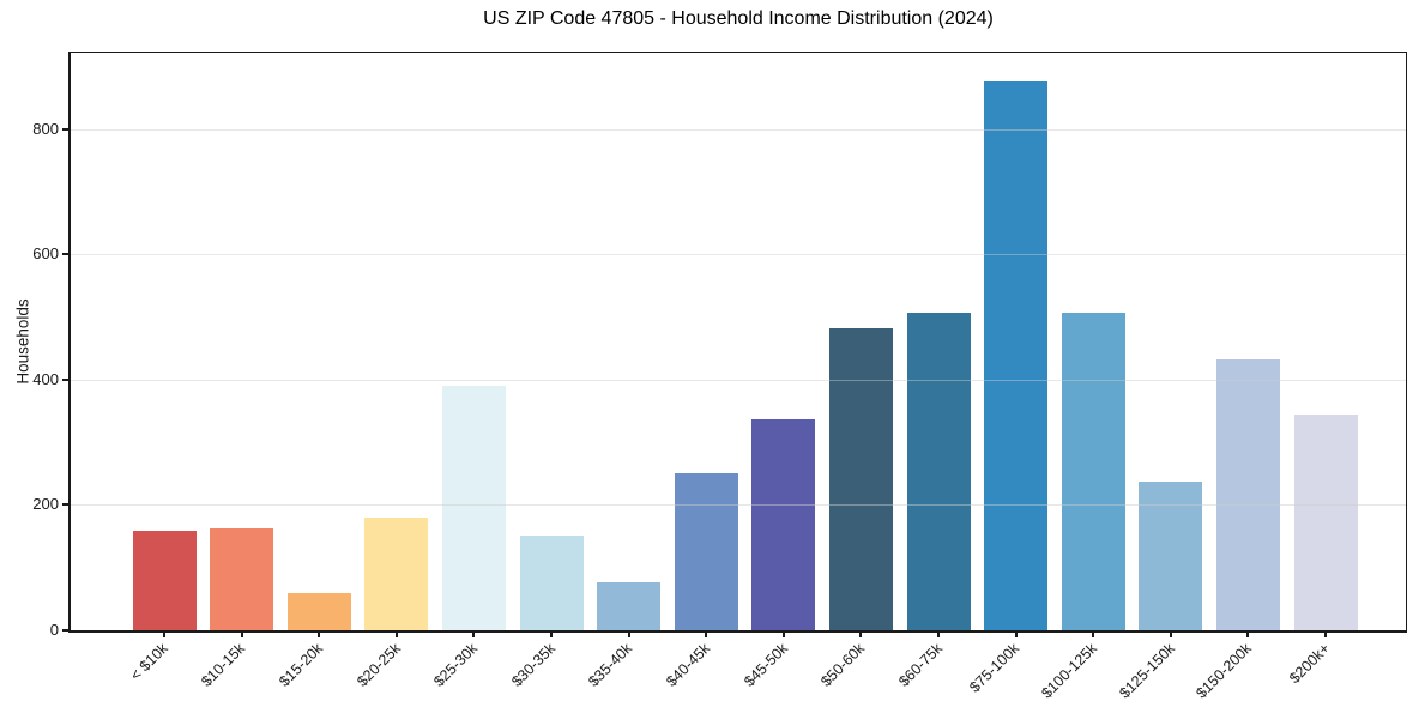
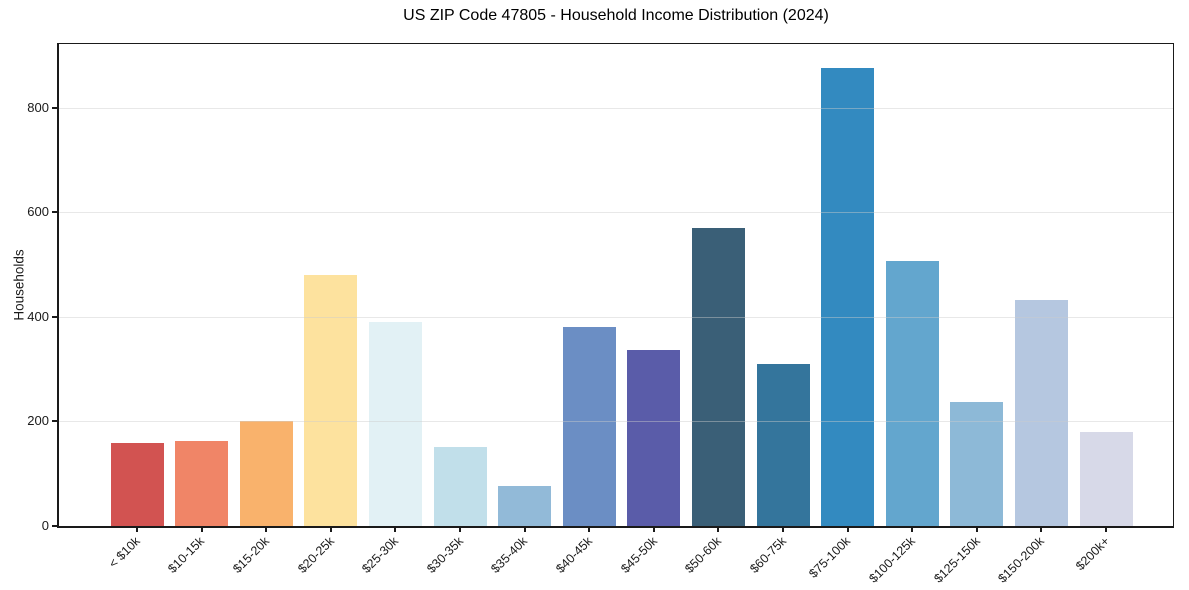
$15-20k: 60 -> 200
$20-25k: 180 -> 480
$40-45k: 250 -> 380
$50-60k: 480 -> 570
$60-75k: 510 -> 310
$200k+: 340 -> 180
